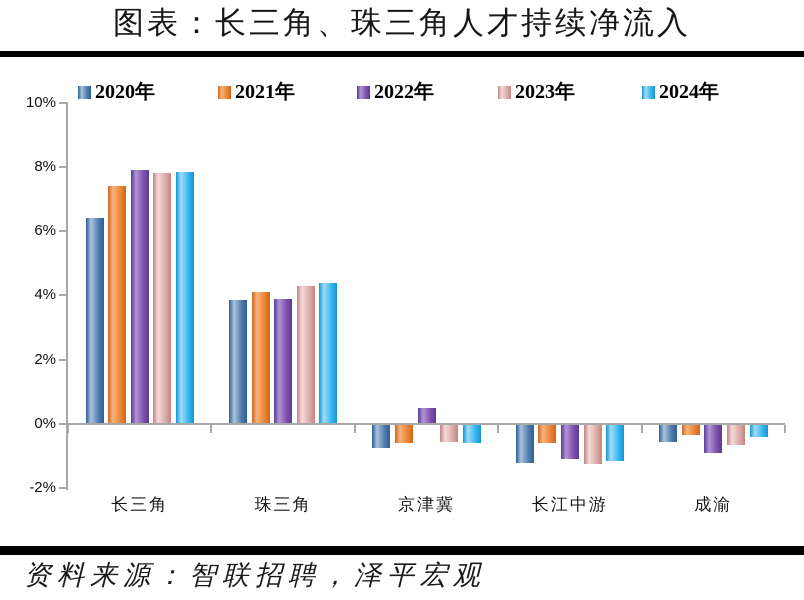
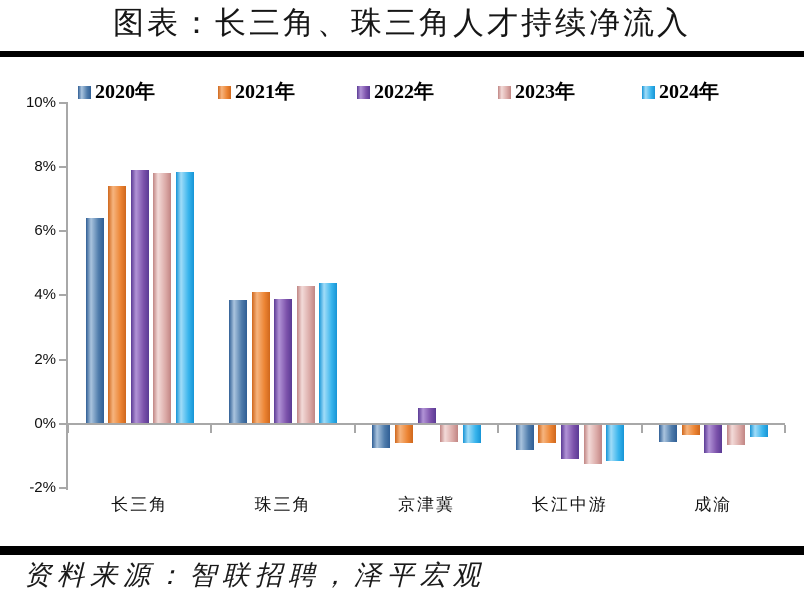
2020年/长江中游: -1.2% -> -0.8%
